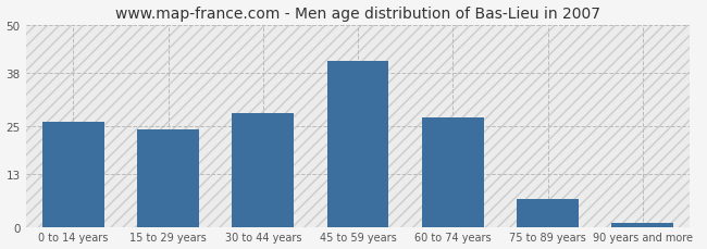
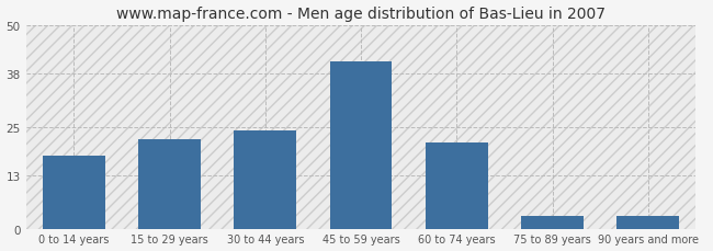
0 to 14 years: 26 -> 18
15 to 29 years: 24 -> 22
30 to 44 years: 28 -> 24
60 to 74 years: 27 -> 21
75 to 89 years: 7 -> 3
90 years and more: 1 -> 3
